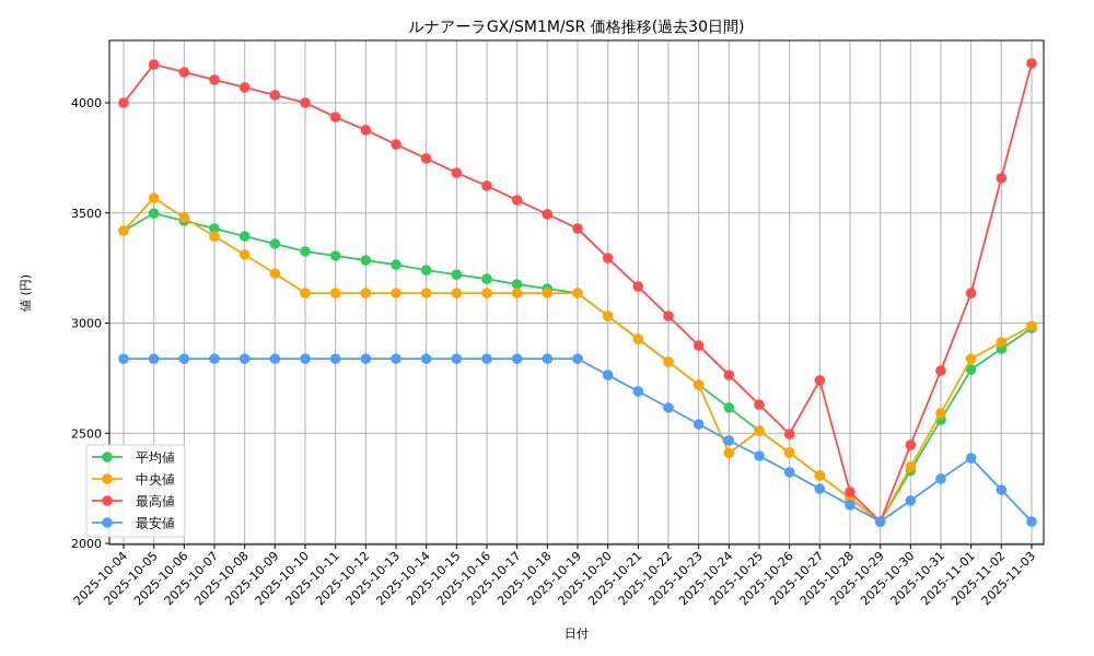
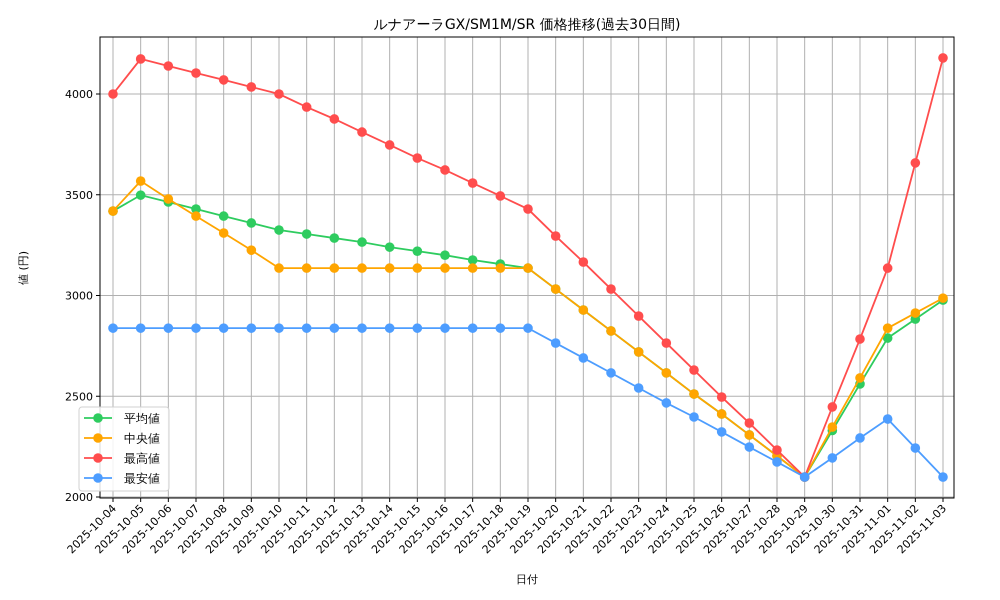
中央値/2025-10-24: 2410 -> 2620
最高値/2025-10-27: 2740 -> 2370
